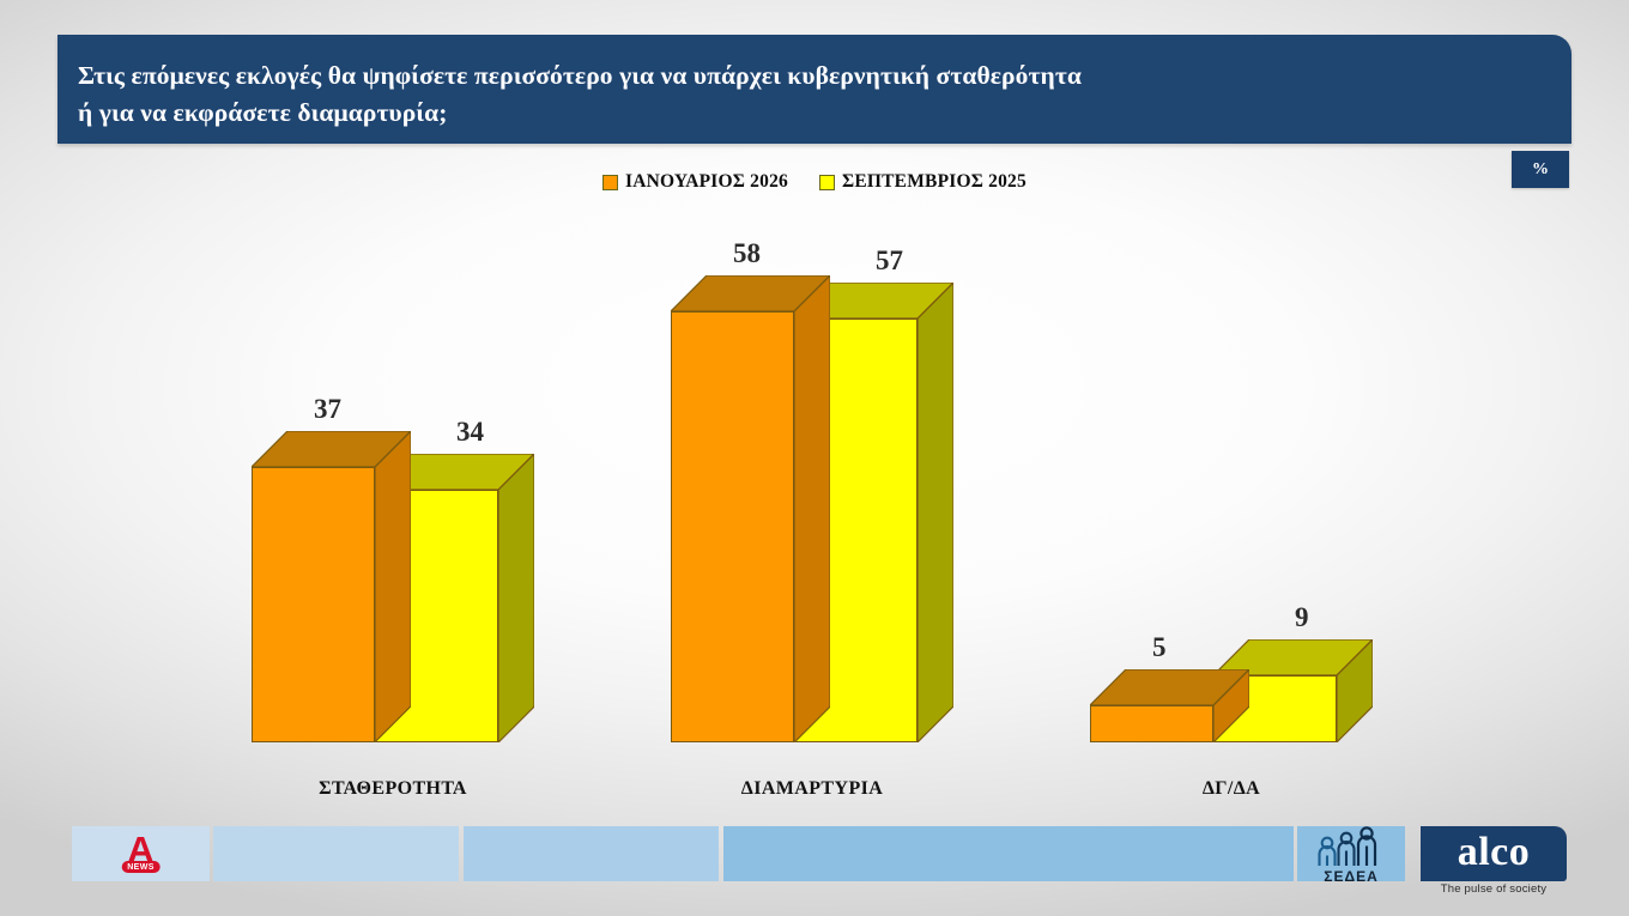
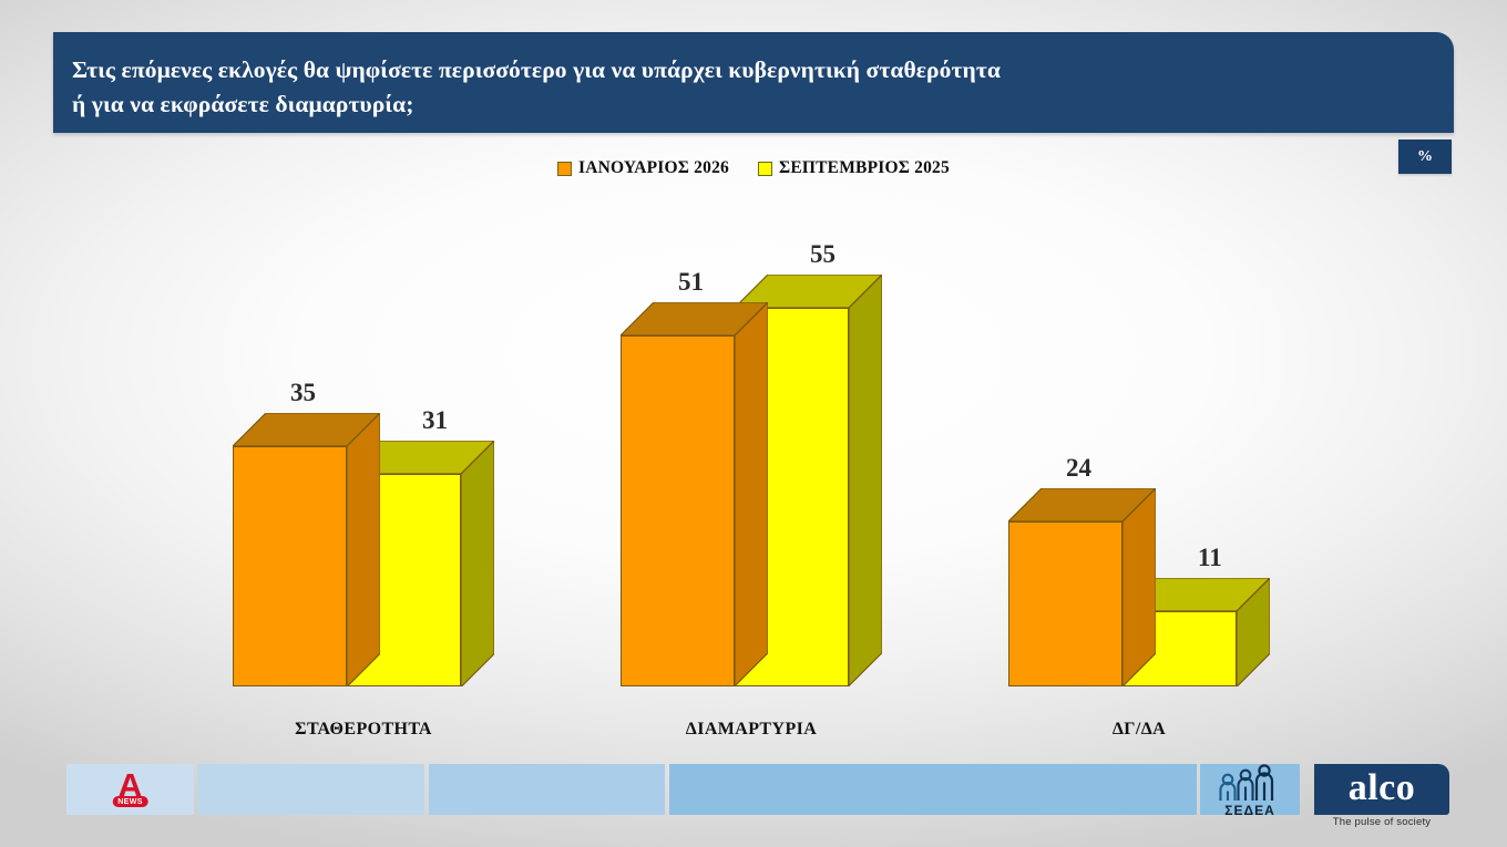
ΙΑΝΟΥΑΡΙΟΣ 2026/ΣΤΑΘΕΡΟΤΗΤΑ: 37 -> 35
ΣΕΠΤΕΜΒΡΙΟΣ 2025/ΣΤΑΘΕΡΟΤΗΤΑ: 34 -> 31
ΙΑΝΟΥΑΡΙΟΣ 2026/ΔΙΑΜΑΡΤΥΡΙΑ: 58 -> 51
ΣΕΠΤΕΜΒΡΙΟΣ 2025/ΔΙΑΜΑΡΤΥΡΙΑ: 57 -> 55
ΙΑΝΟΥΑΡΙΟΣ 2026/ΔΓ/ΔΑ: 5 -> 24
ΣΕΠΤΕΜΒΡΙΟΣ 2025/ΔΓ/ΔΑ: 9 -> 11
